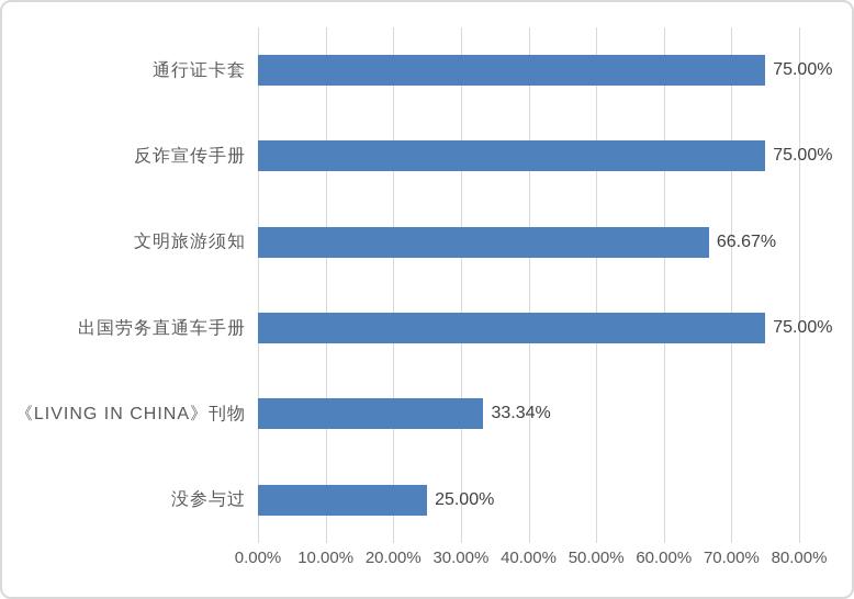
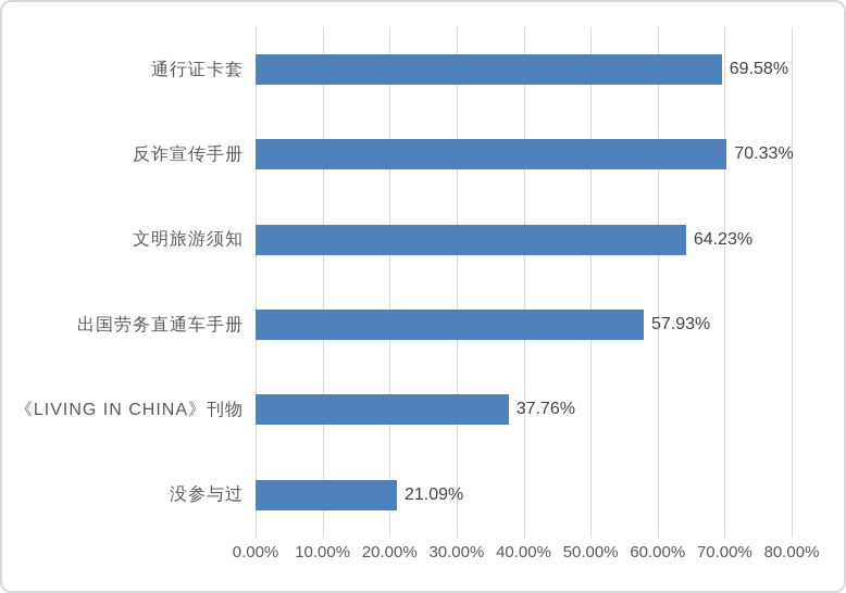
通行证卡套: 75.00% -> 69.58%
反诈宣传手册: 75.00% -> 70.33%
文明旅游须知: 66.67% -> 64.23%
出国劳务直通车手册: 75.00% -> 57.93%
《LIVING IN CHINA》刊物: 33.34% -> 37.76%
没参与过: 25.00% -> 21.09%
